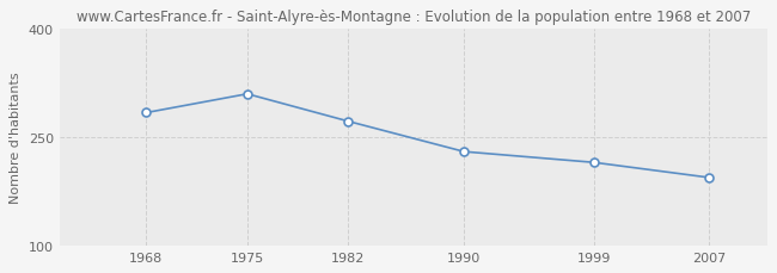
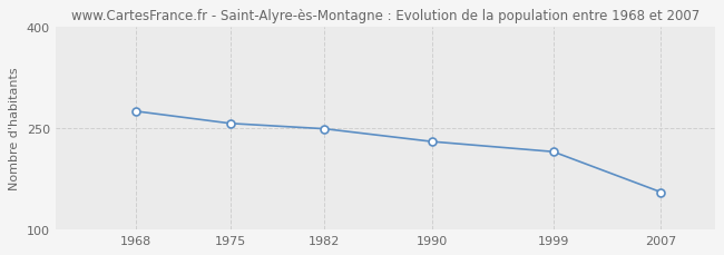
1968: 284 -> 275
1975: 310 -> 257
1982: 272 -> 249
2007: 194 -> 155
